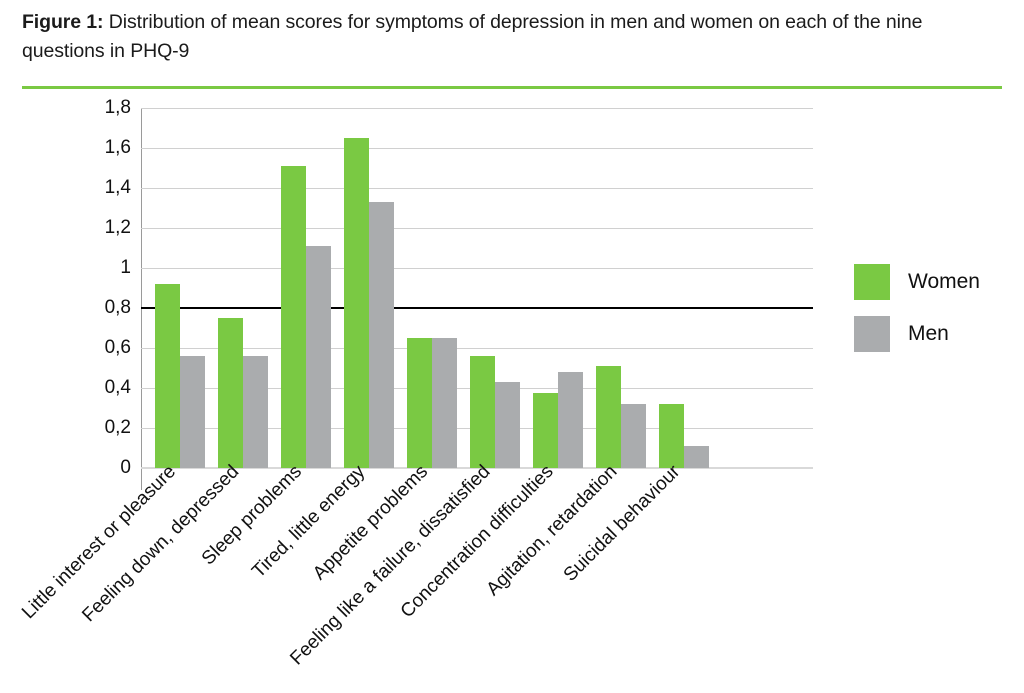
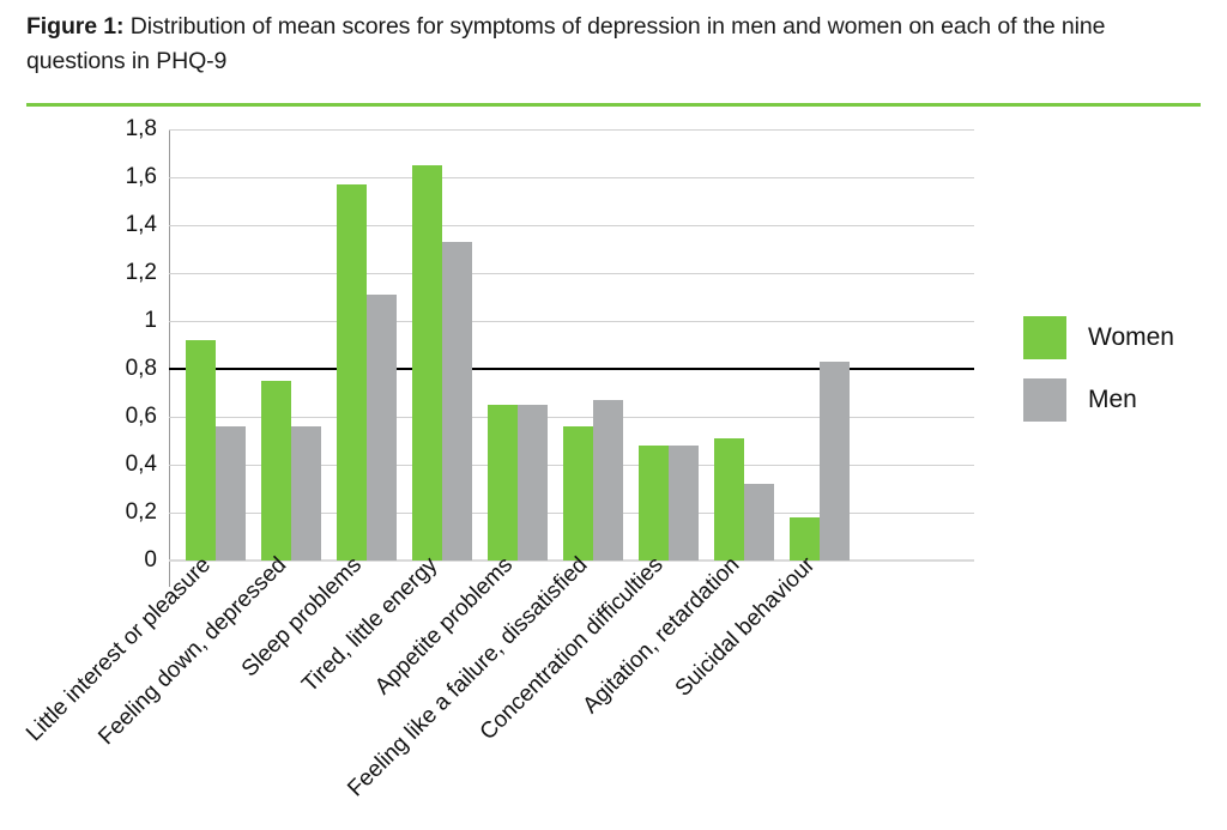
Women/Sleep problems: 1,51 -> 1,57
Men/Feeling like a failure, dissatisfied: 0,43 -> 0,67
Women/Concentration difficulties: 0,38 -> 0,48
Women/Suicidal behaviour: 0,32 -> 0,18
Men/Suicidal behaviour: 0,11 -> 0,83
